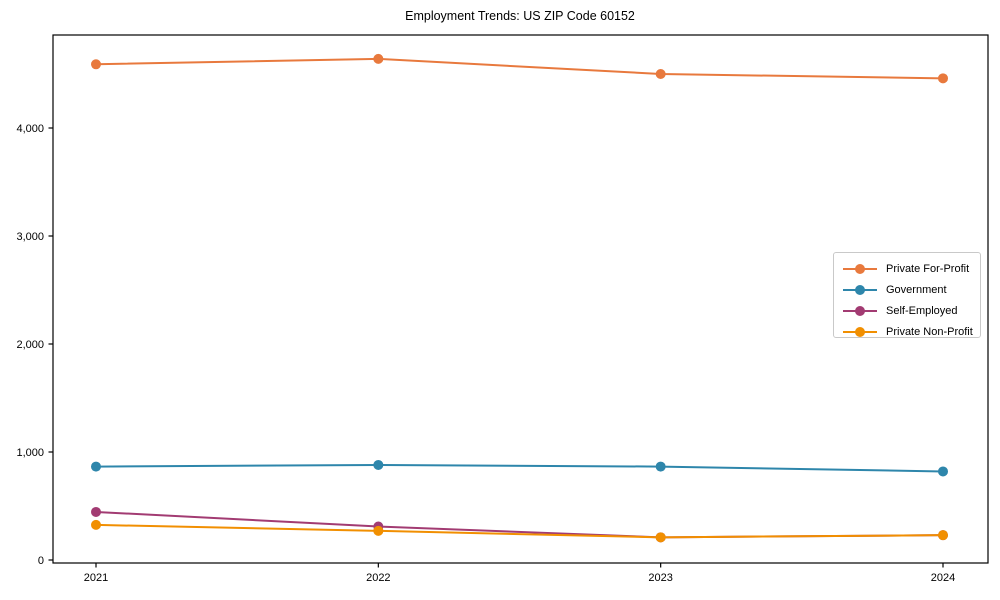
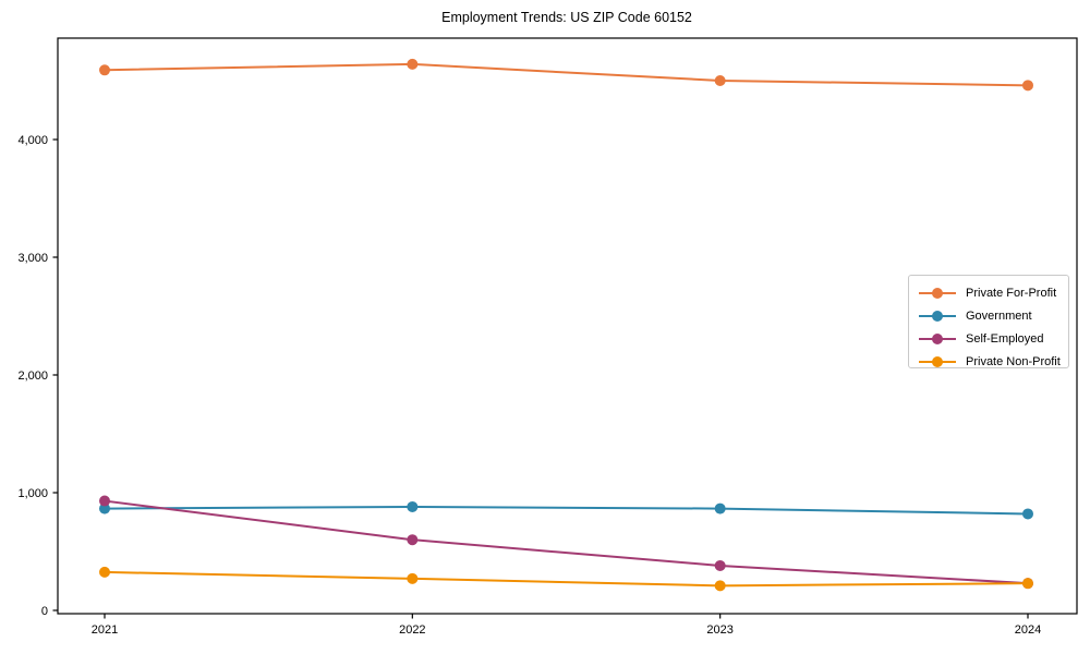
Self-Employed/2021: 440 -> 930
Self-Employed/2022: 310 -> 600
Self-Employed/2023: 210 -> 380
